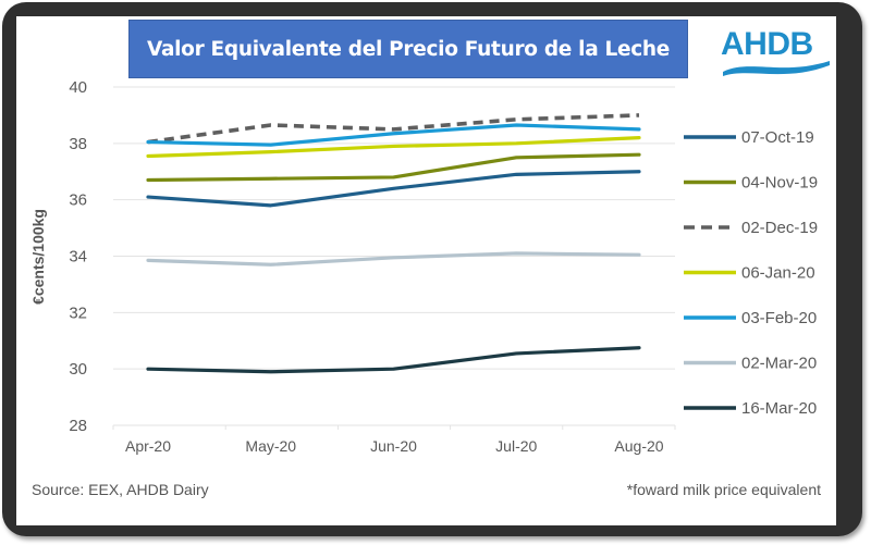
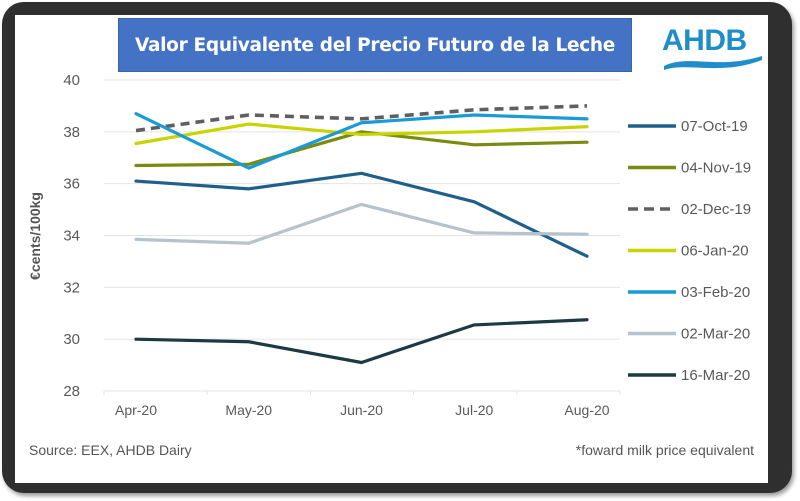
03-Feb-20/Apr-20: 38.0 -> 38.7
06-Jan-20/May-20: 37.7 -> 38.3
03-Feb-20/May-20: 38.0 -> 36.6
04-Nov-19/Jun-20: 36.8 -> 38.0
02-Mar-20/Jun-20: 34.0 -> 35.2
16-Mar-20/Jun-20: 30.0 -> 29.1
07-Oct-19/Jul-20: 36.9 -> 35.3
07-Oct-19/Aug-20: 37.0 -> 33.2
